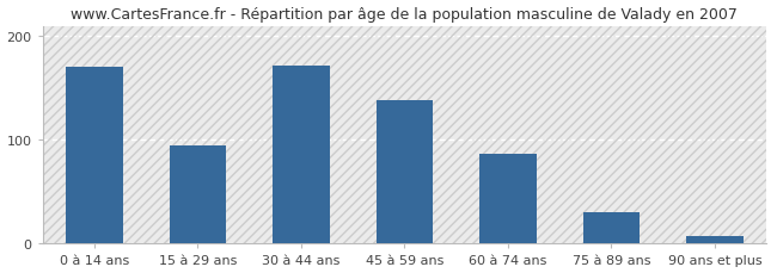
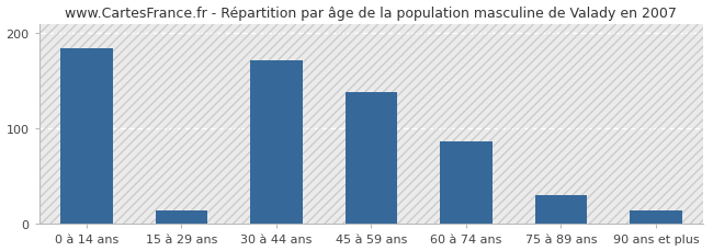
0 à 14 ans: 170 -> 184
15 à 29 ans: 95 -> 14
90 ans et plus: 7 -> 14
